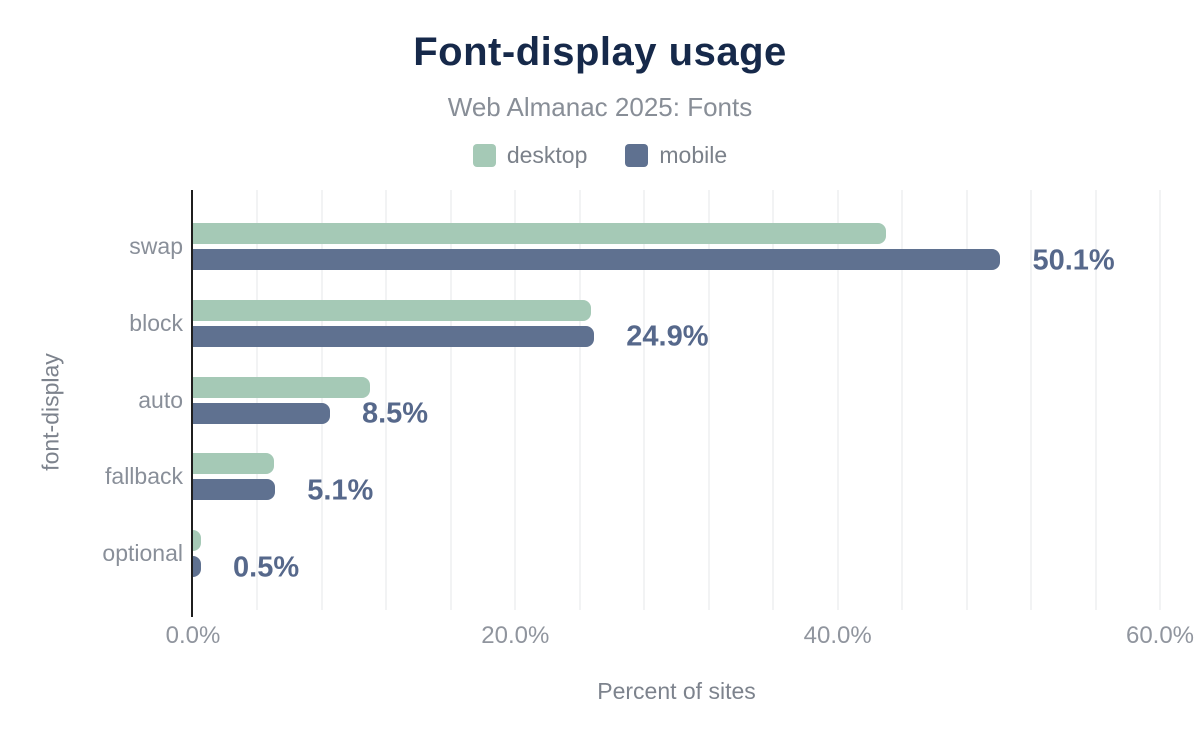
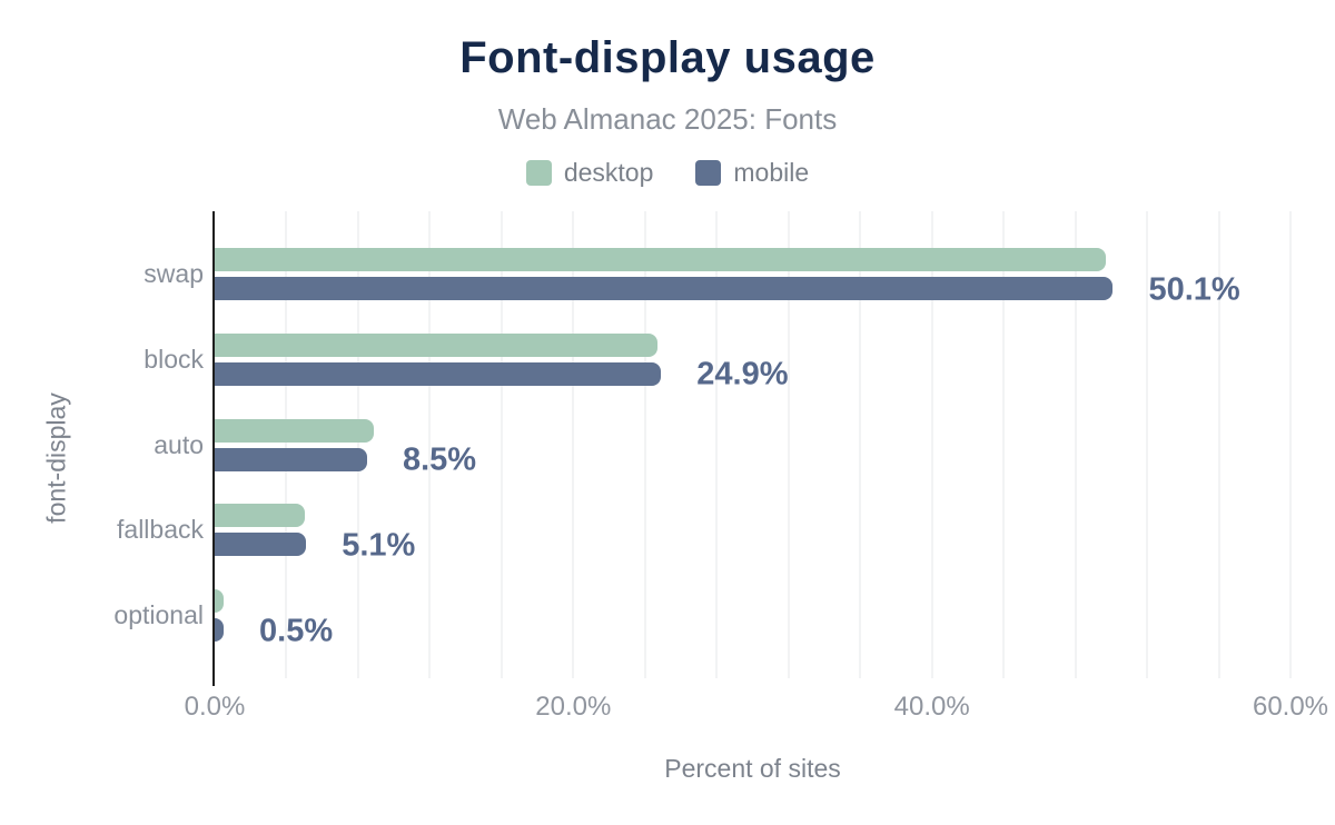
desktop/swap: 43.0% -> 49.7%
desktop/auto: 11.0% -> 8.9%
